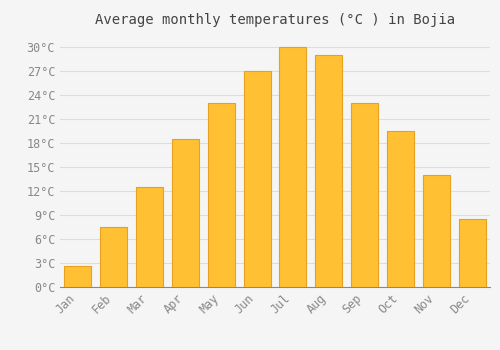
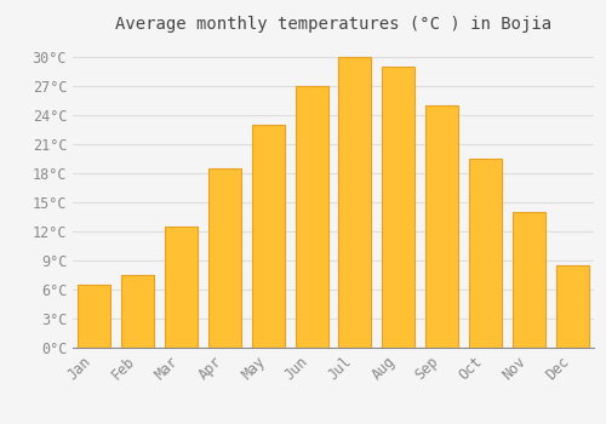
Jan: 2.6°C -> 6.5°C
Sep: 23.0°C -> 25.0°C
